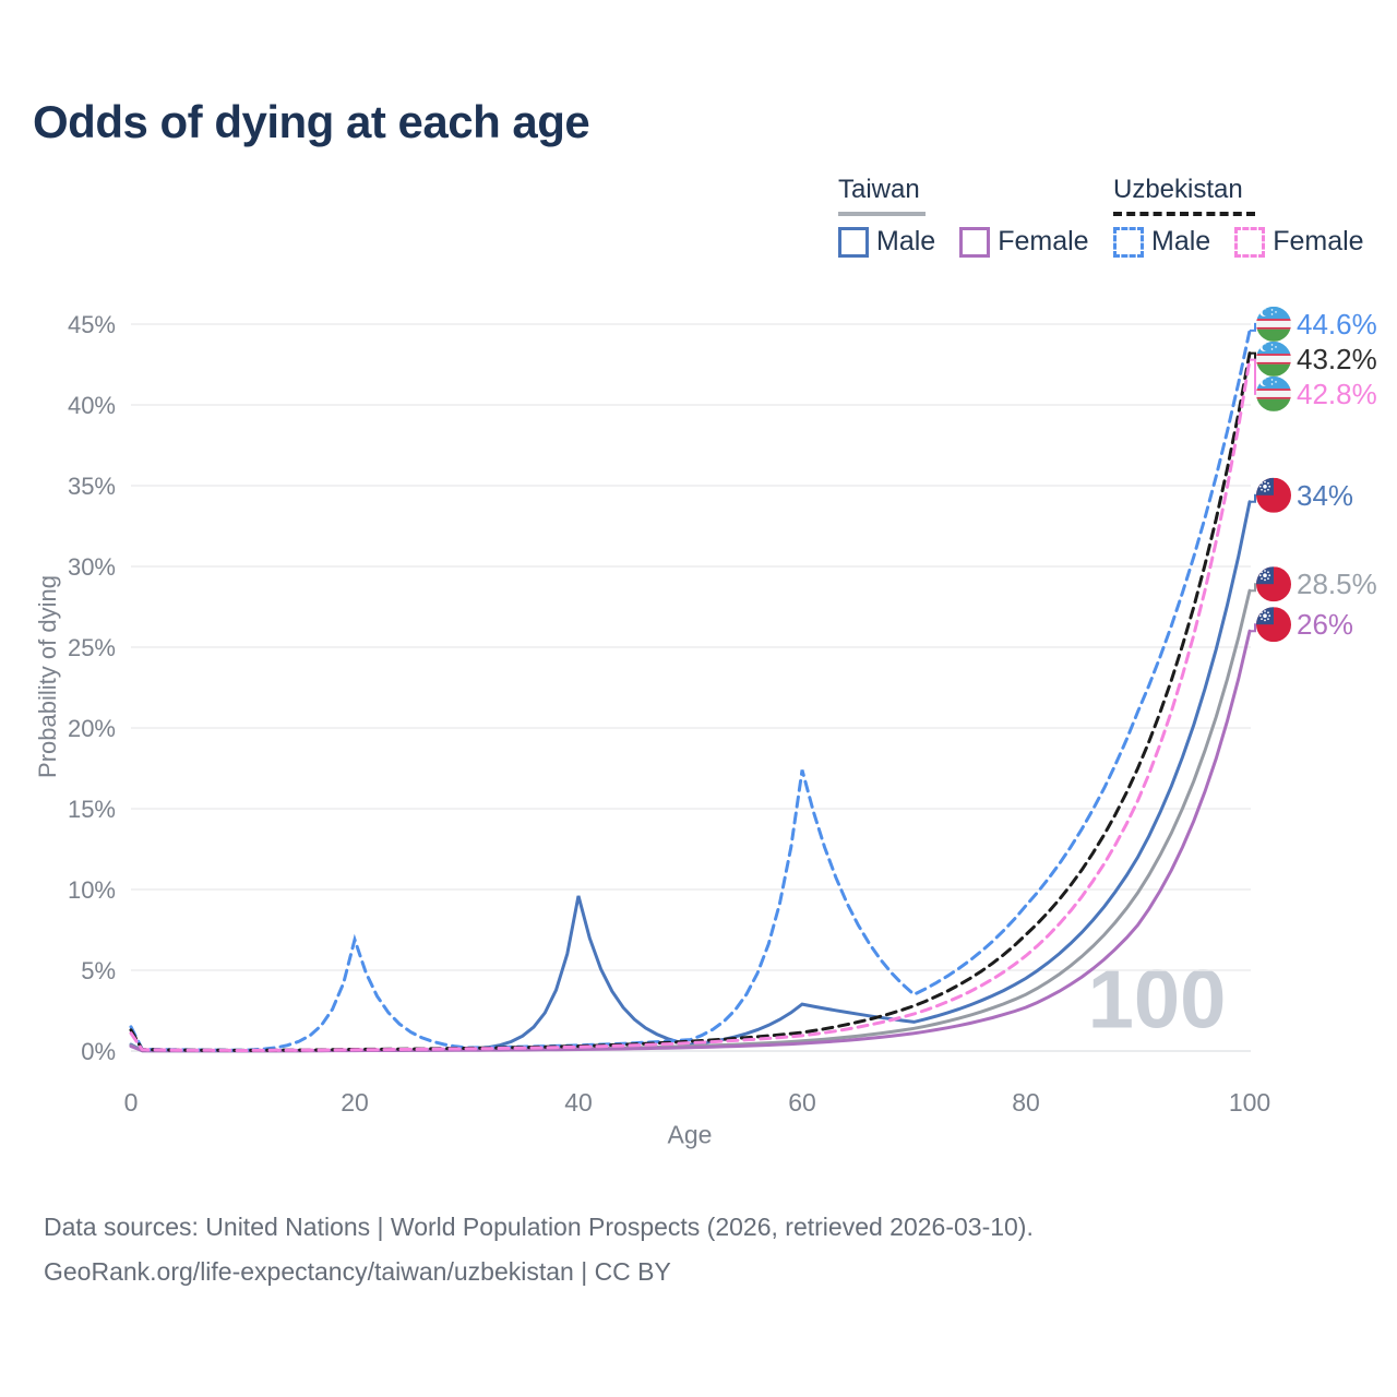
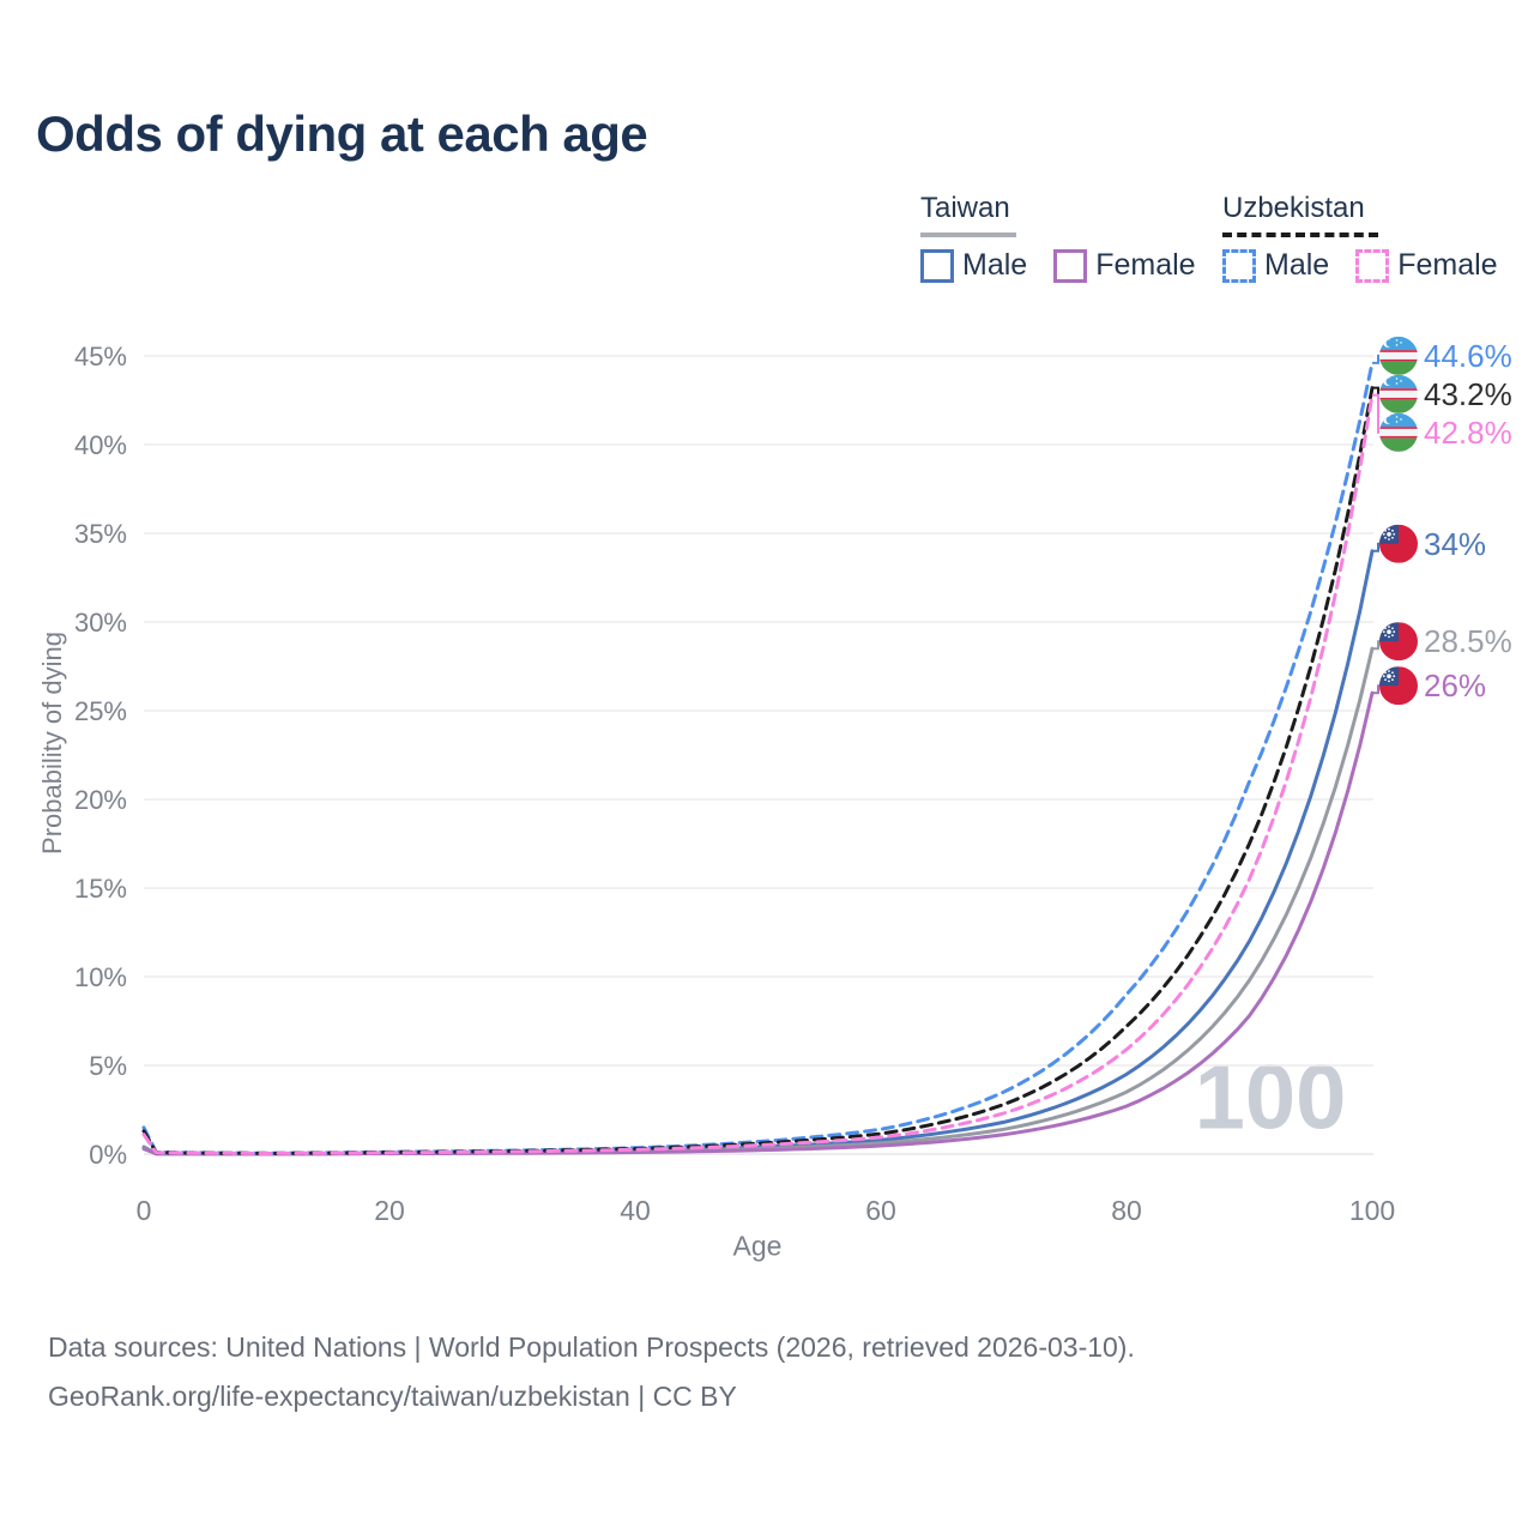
Uzbekistan Male/20: 6.9% -> 0.1%
Taiwan Male/40: 9.6% -> 0.2%
Uzbekistan Male/60: 17.4% -> 1.4%
Taiwan Male/60: 2.9% -> 0.8%
